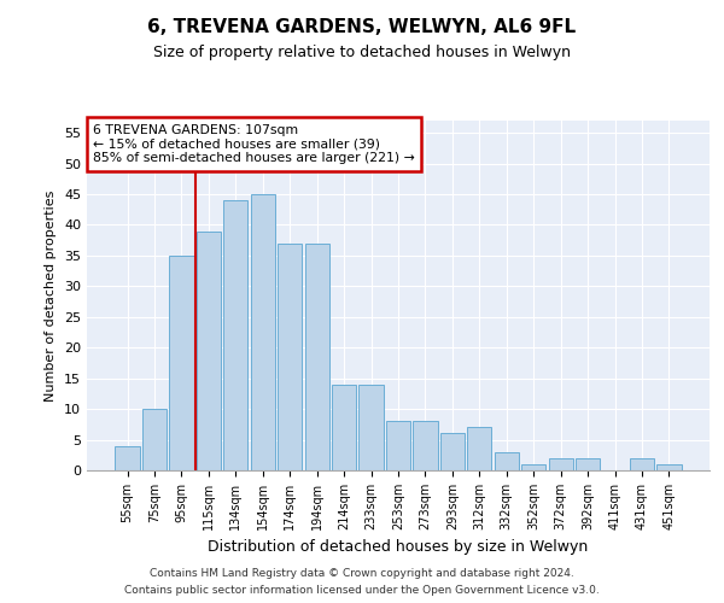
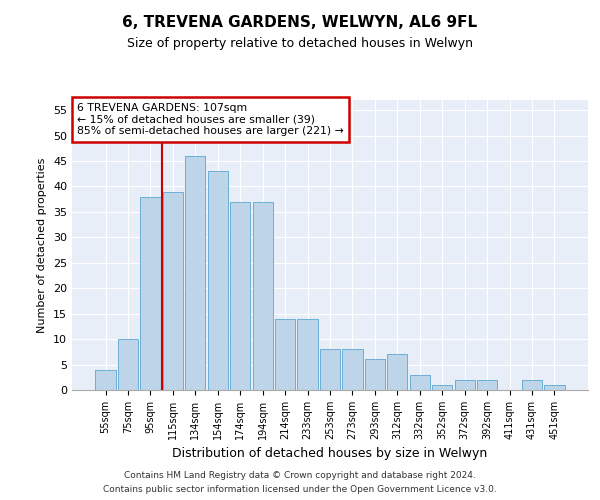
95sqm: 35 -> 38
134sqm: 44 -> 46
154sqm: 45 -> 43
